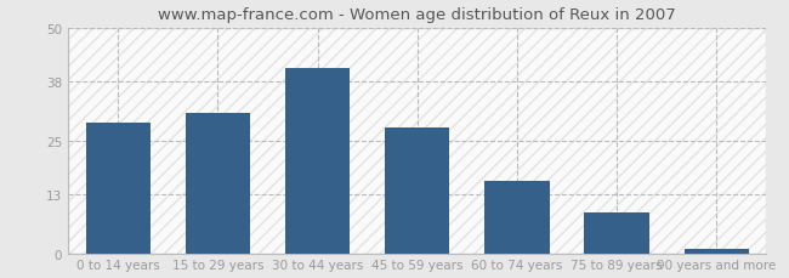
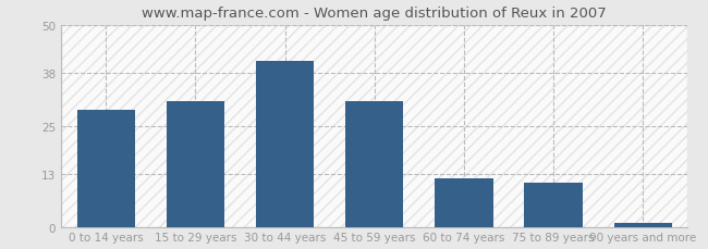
45 to 59 years: 28 -> 31
60 to 74 years: 16 -> 12
75 to 89 years: 9 -> 11
